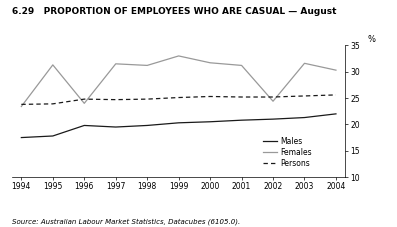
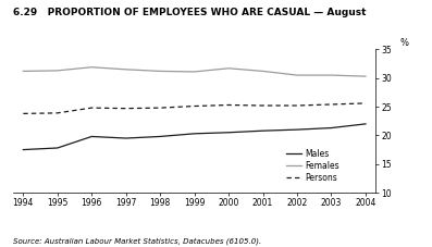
Females/1994: 23.4 -> 31.2
Females/1996: 24.0 -> 31.9
Females/1999: 33.0 -> 31.1
Females/2002: 24.4 -> 30.5
Females/2003: 31.6 -> 30.5
